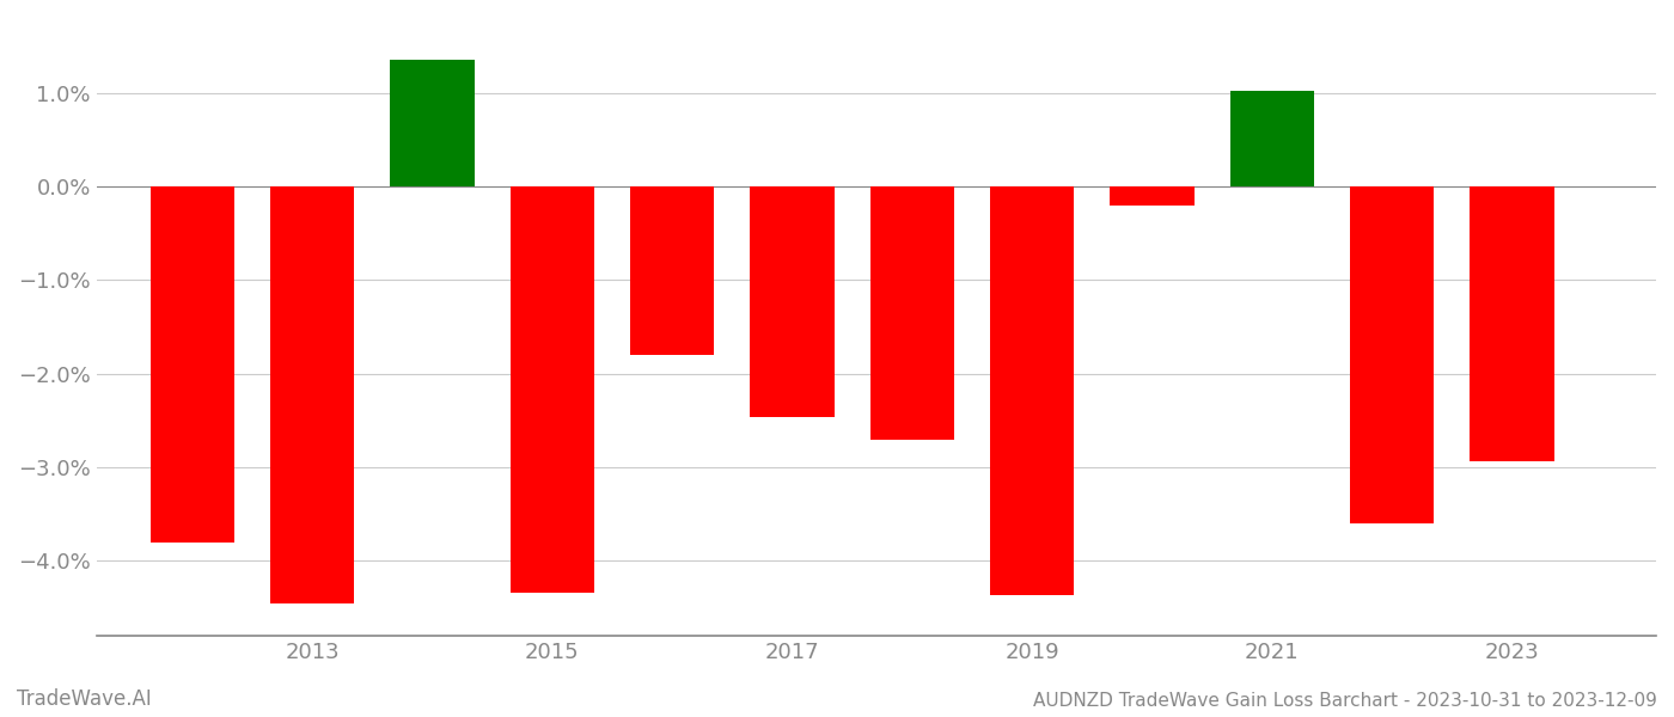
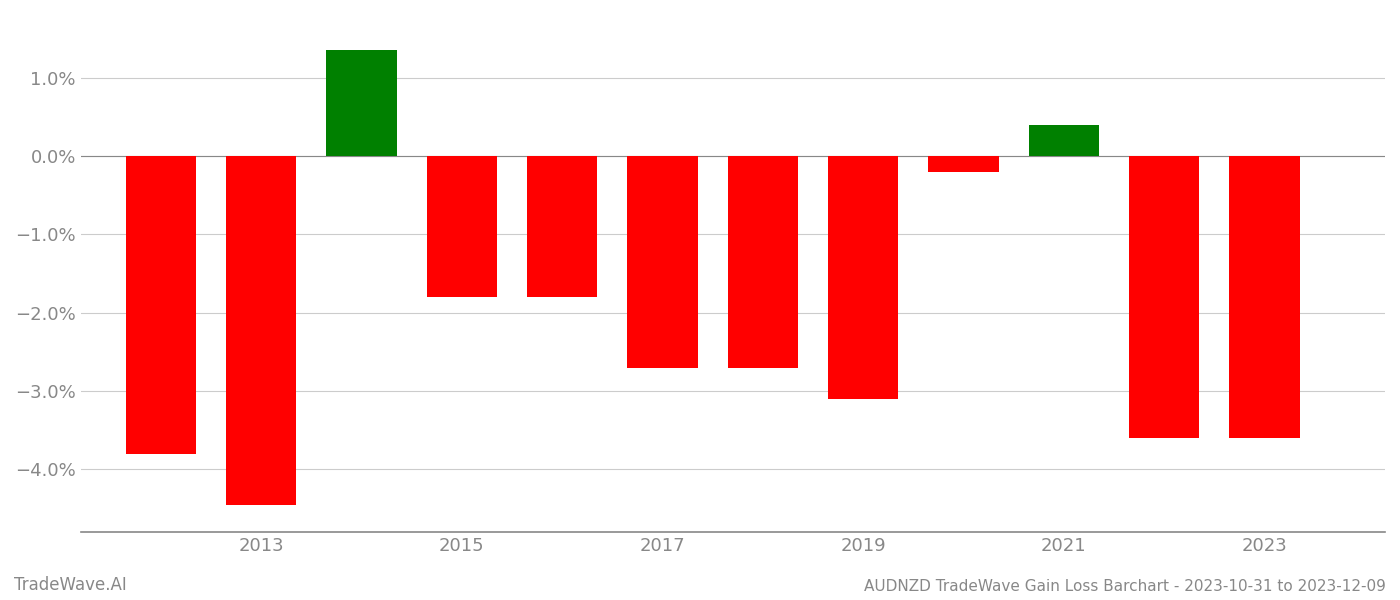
2015: -4.34% -> -1.80%
2017: -2.46% -> -2.70%
2019: -4.36% -> -3.10%
2021: 1.02% -> 0.40%
2023: -2.94% -> -3.60%
